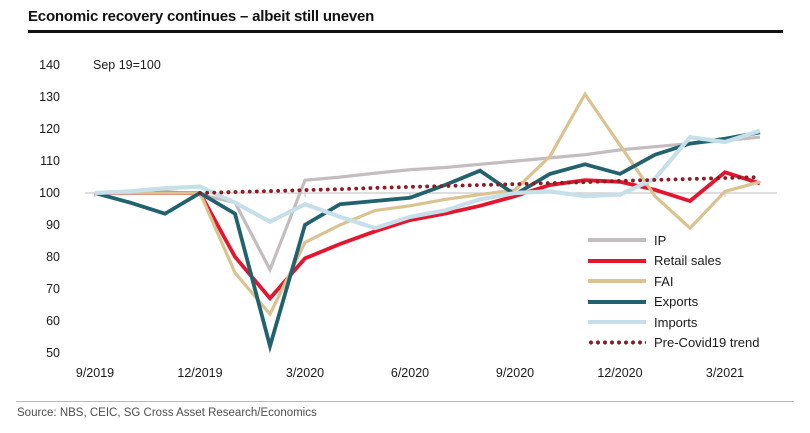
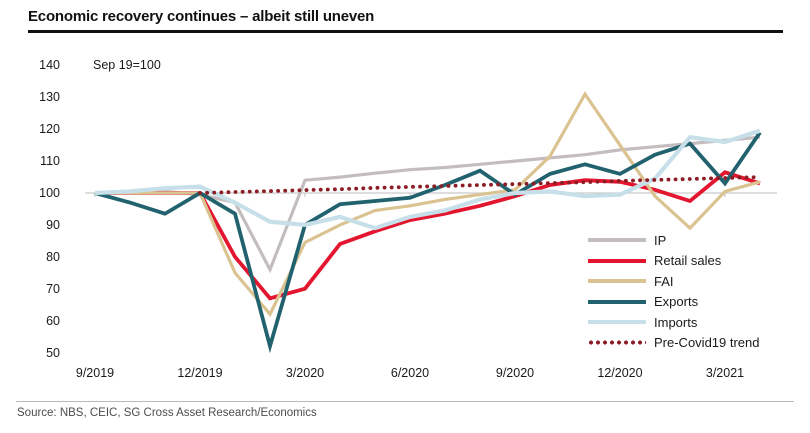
Retail sales/3/2020: 80 -> 70
Imports/3/2020: 96 -> 90
Exports/3/2021: 117 -> 103
